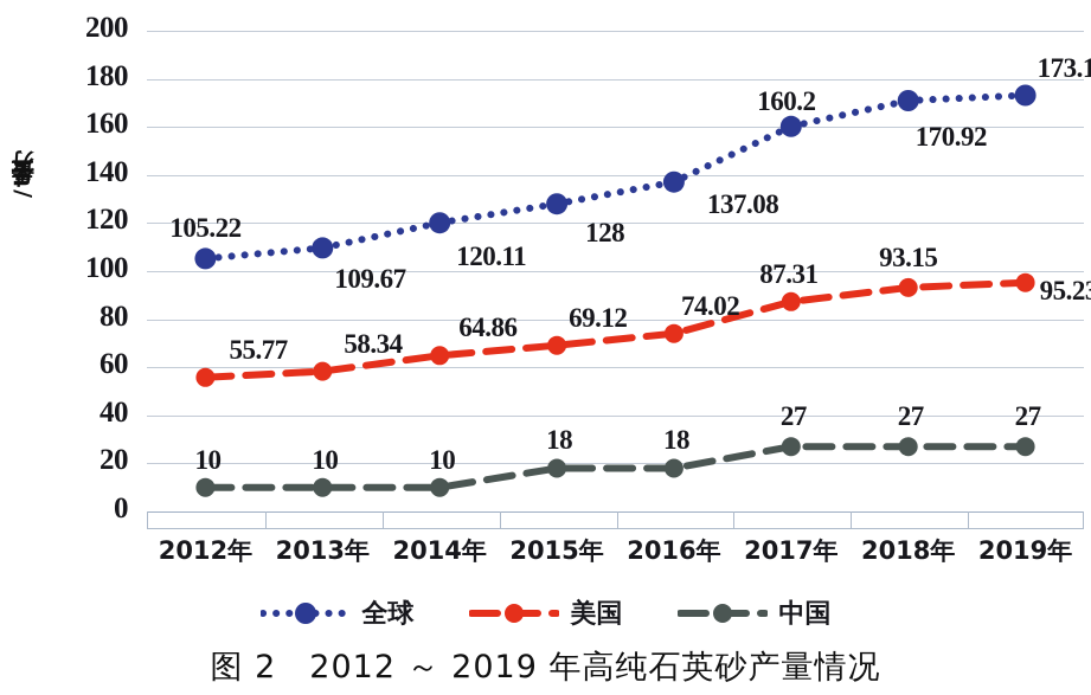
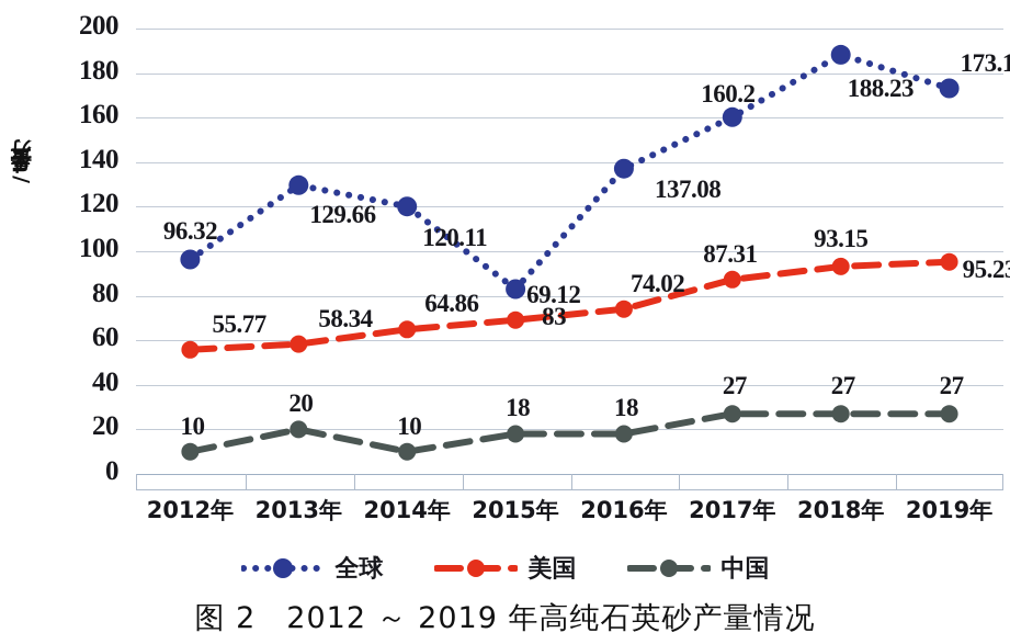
全球/2012年: 105.22 -> 96.32
全球/2013年: 109.67 -> 129.66
中国/2013年: 10 -> 20
全球/2015年: 128 -> 83
全球/2018年: 170.92 -> 188.23
